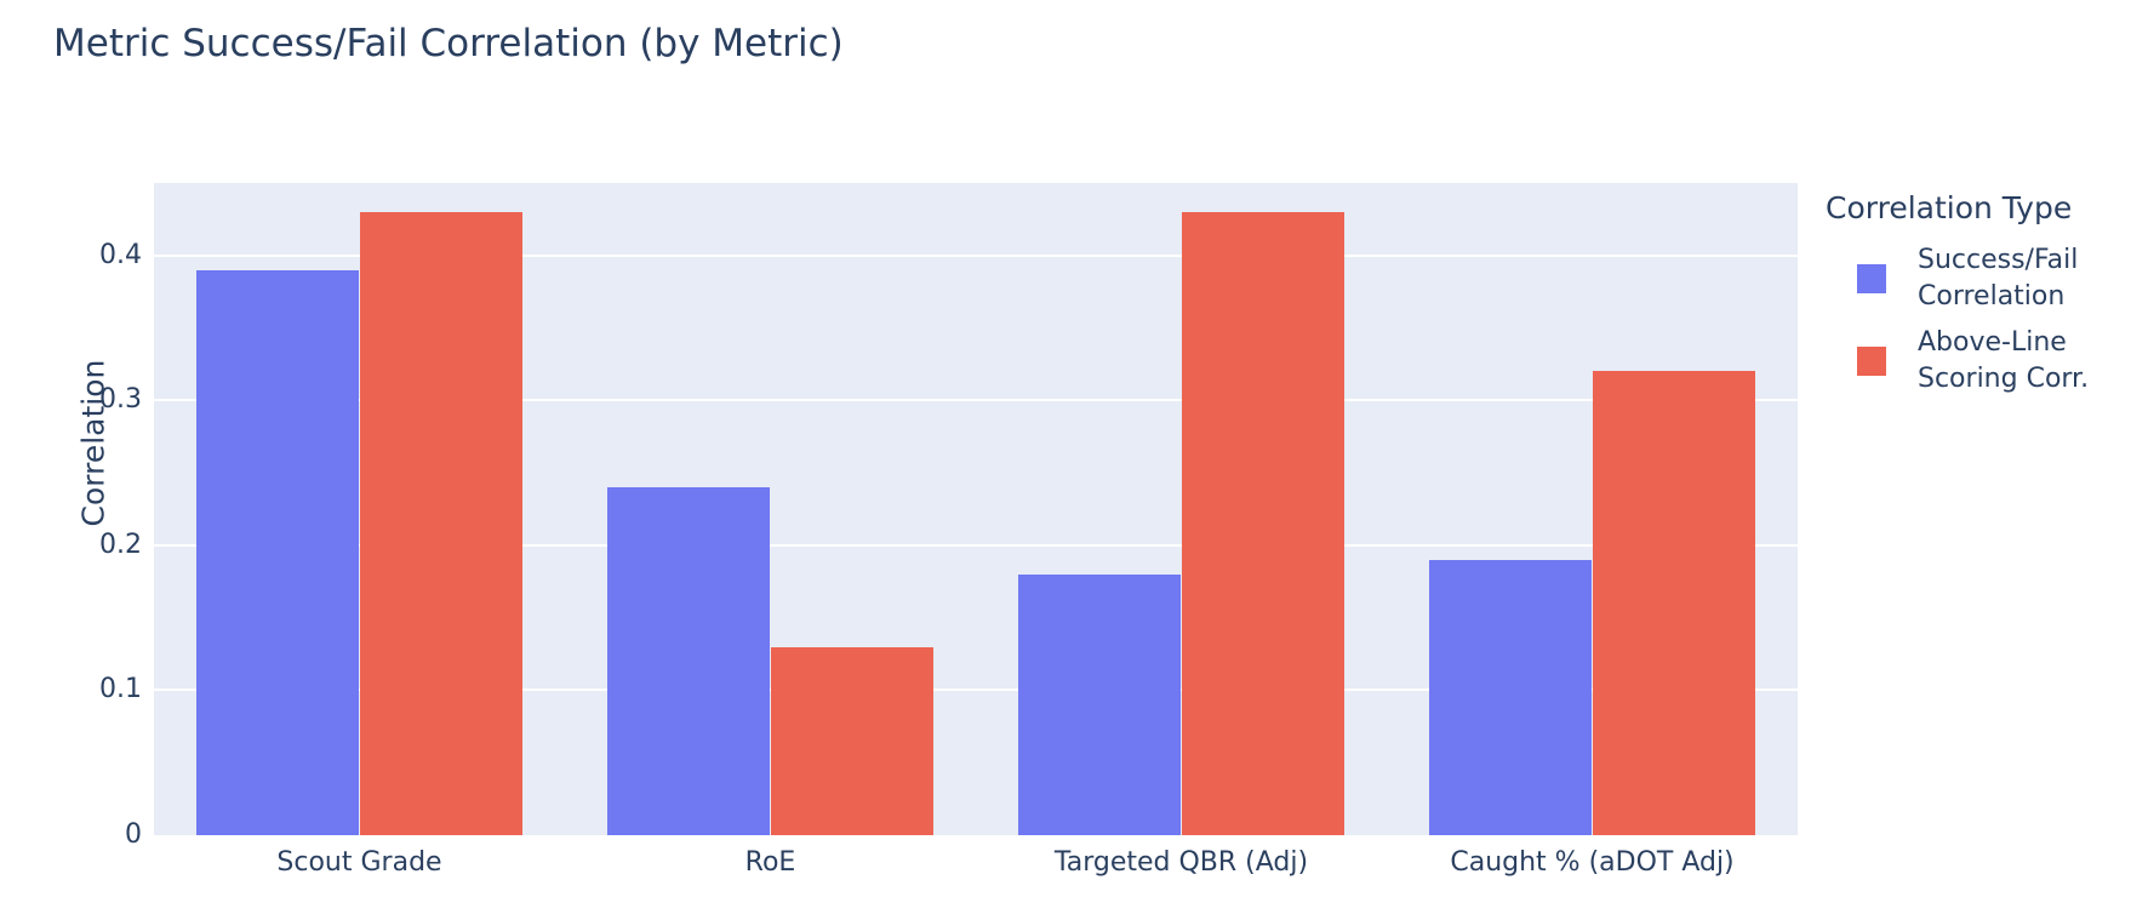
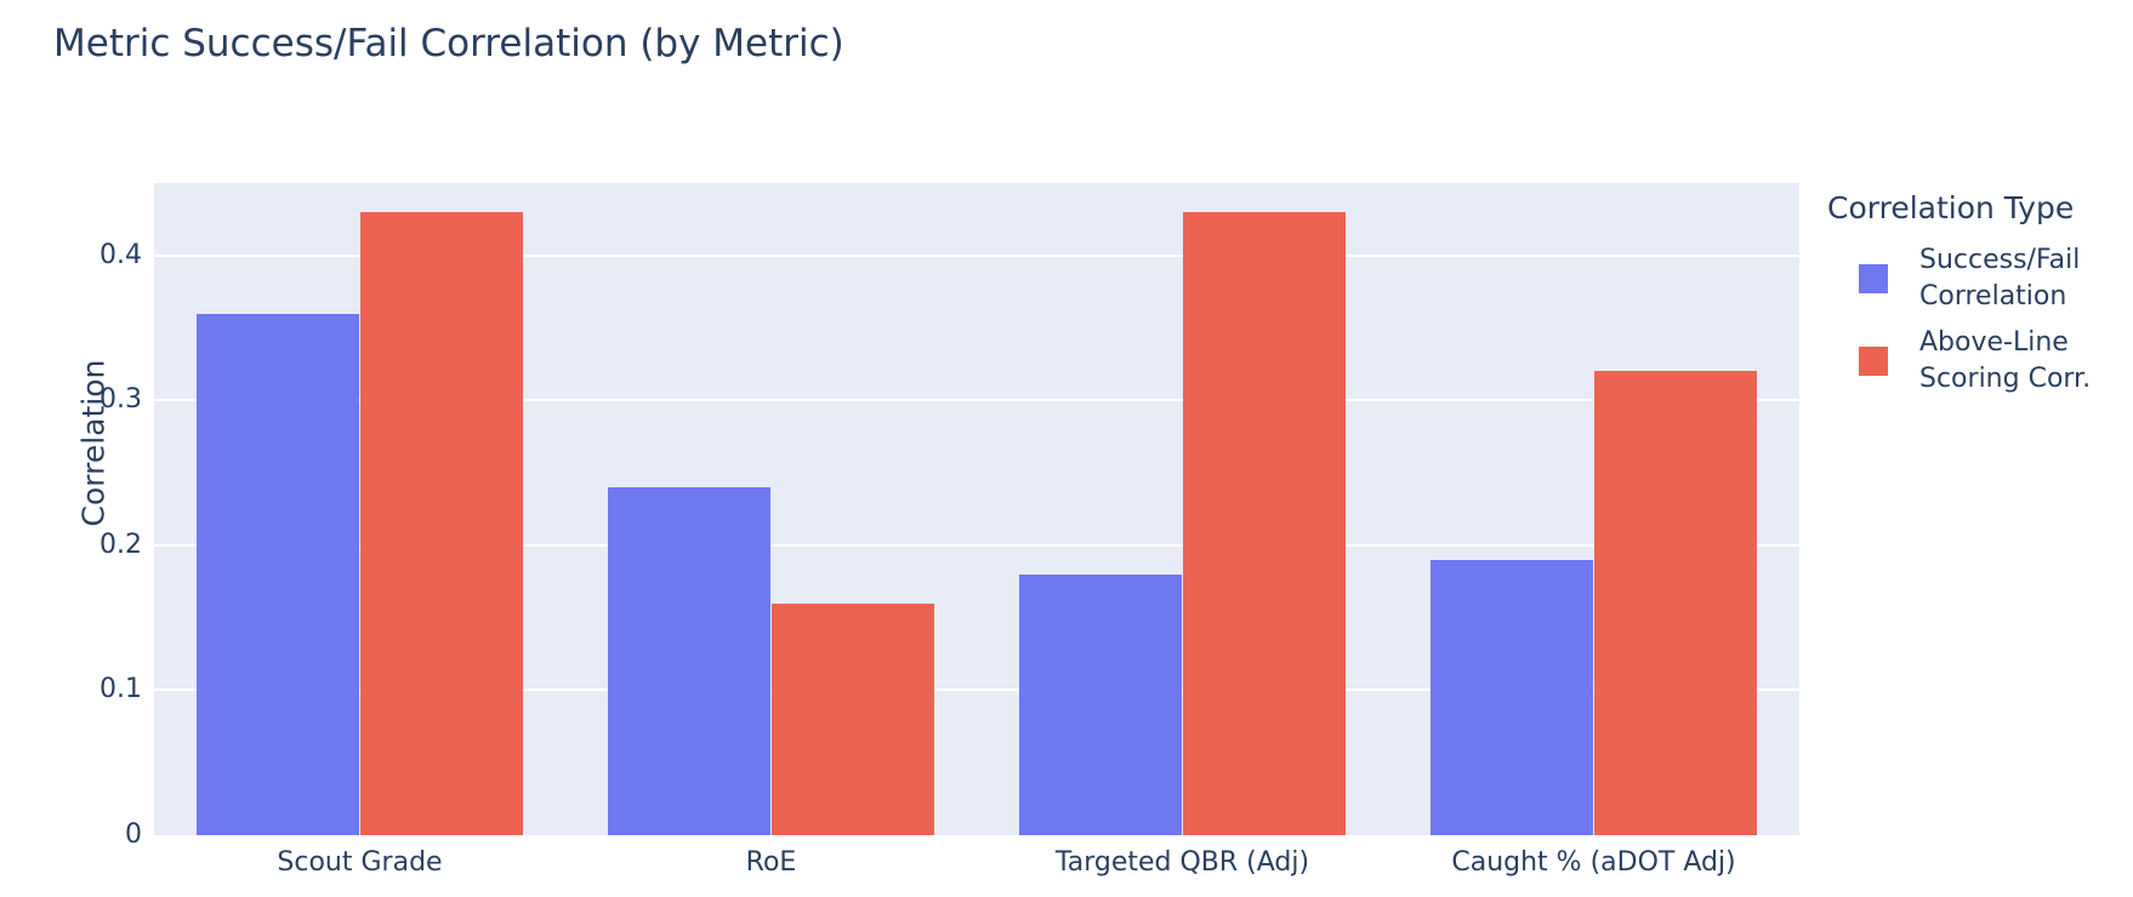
Success/Fail Correlation/Scout Grade: 0.39 -> 0.36
Above-Line Scoring Corr./RoE: 0.13 -> 0.16
